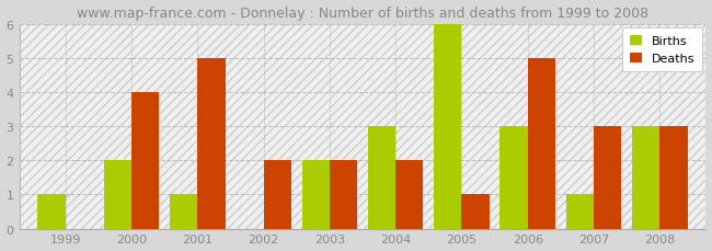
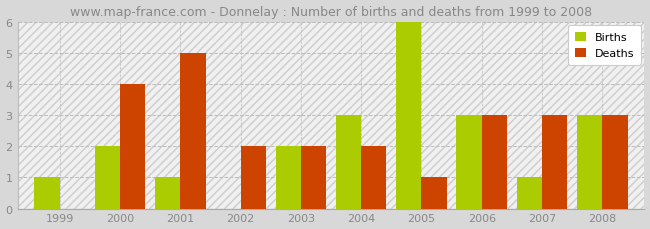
Deaths/2006: 5 -> 3
